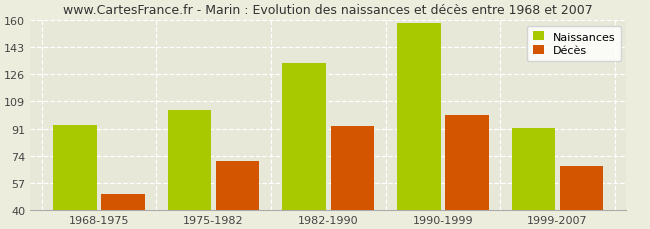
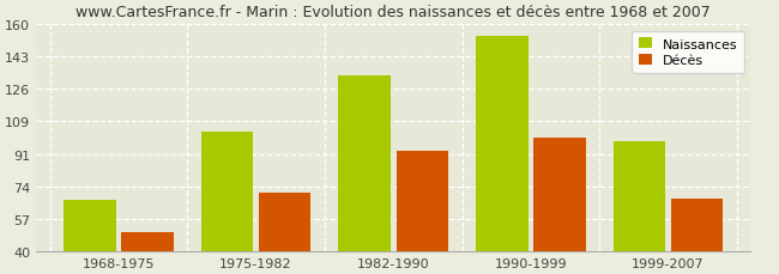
Naissances/1968-1975: 94 -> 67
Naissances/1990-1999: 158 -> 154
Naissances/1999-2007: 92 -> 98
